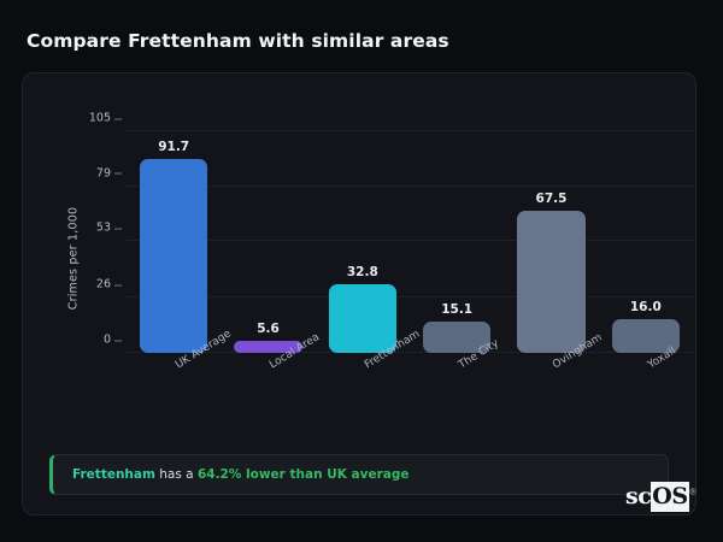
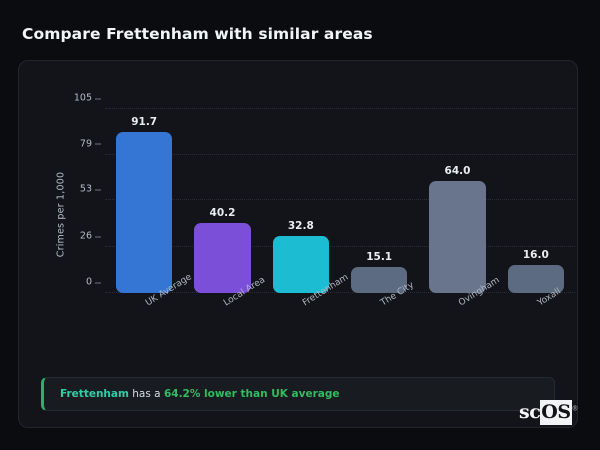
Local Area: 5.6 -> 40.2
Ovingham: 67.5 -> 64.0
